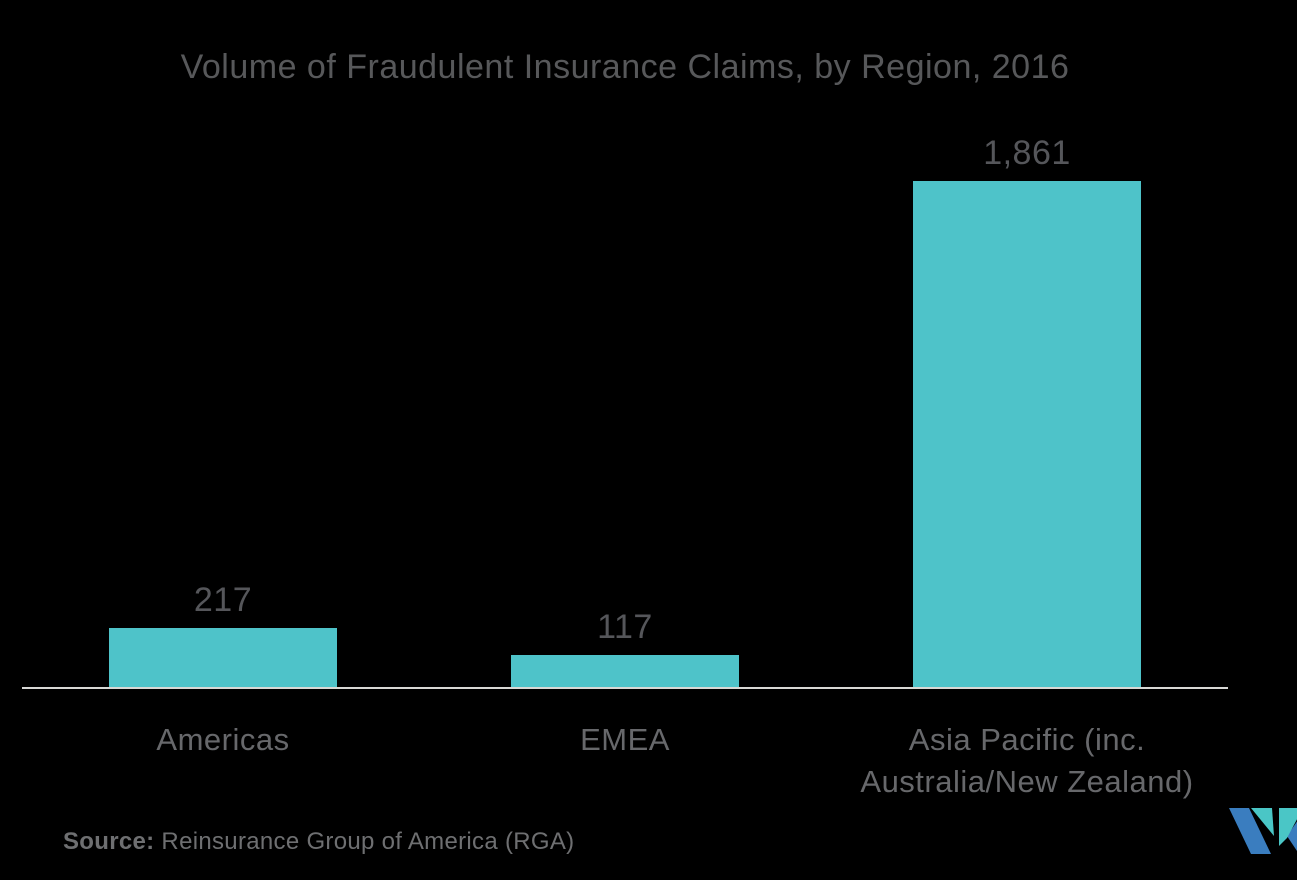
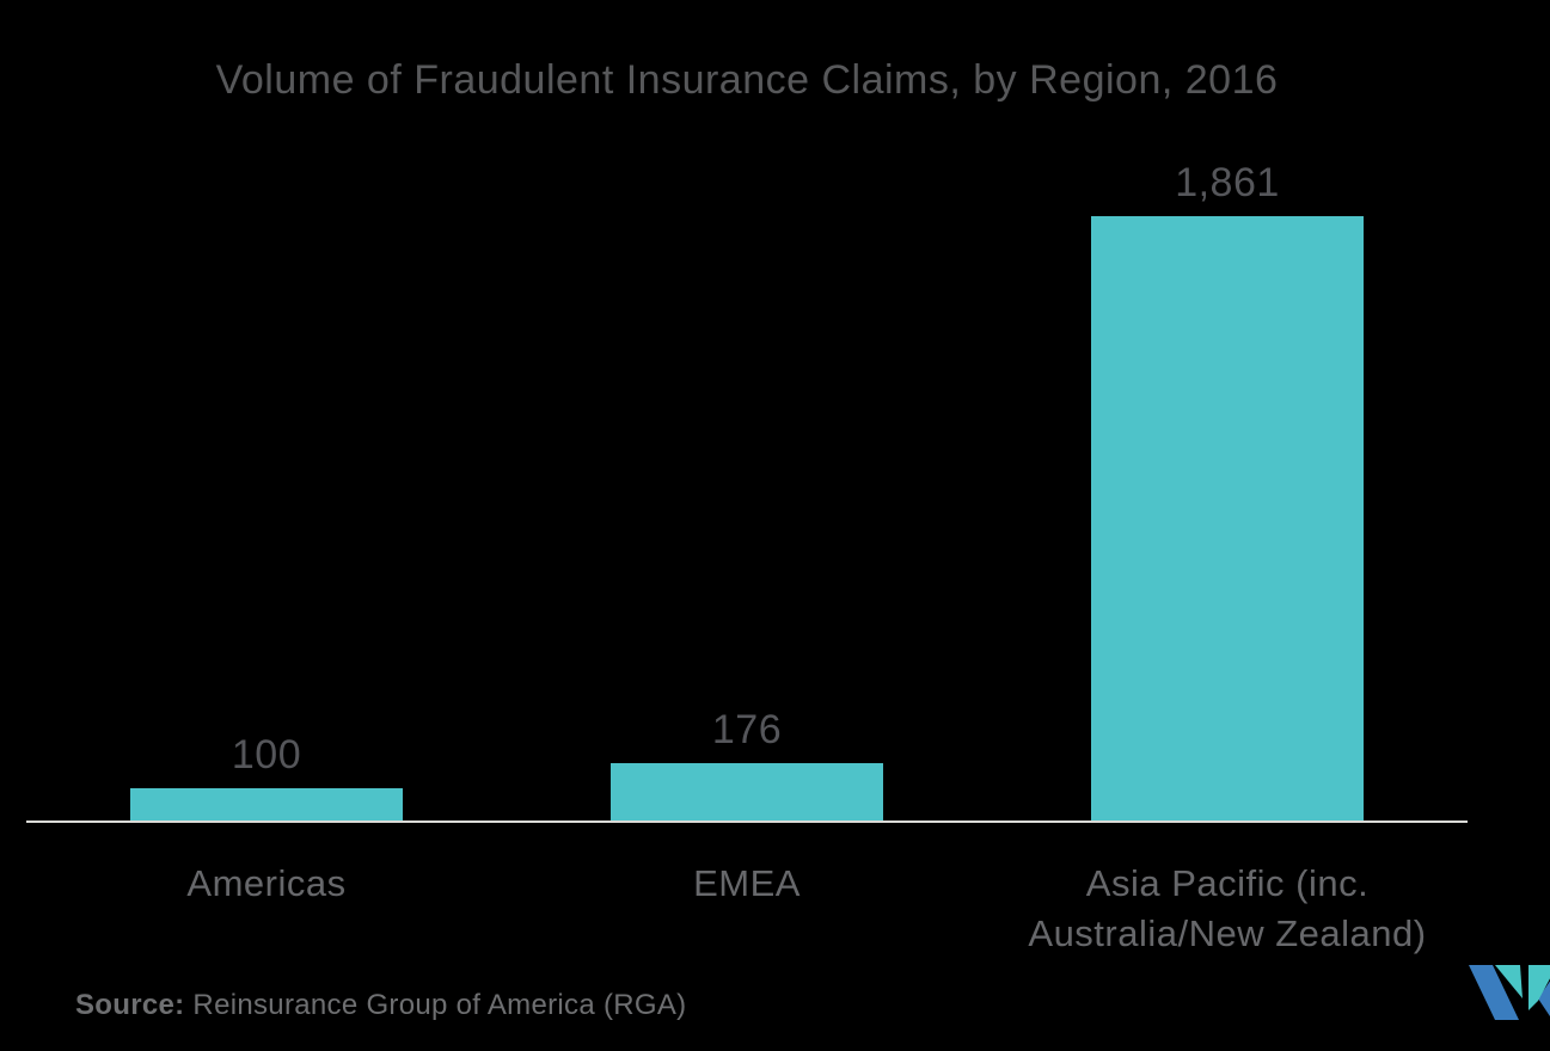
Americas: 217 -> 100
EMEA: 117 -> 176
